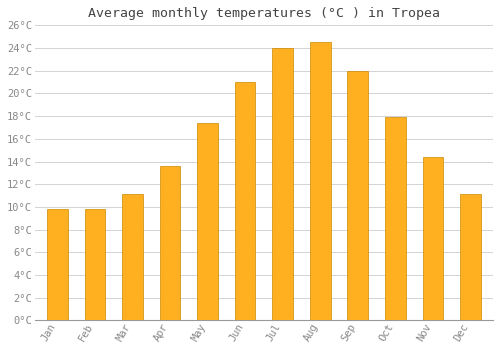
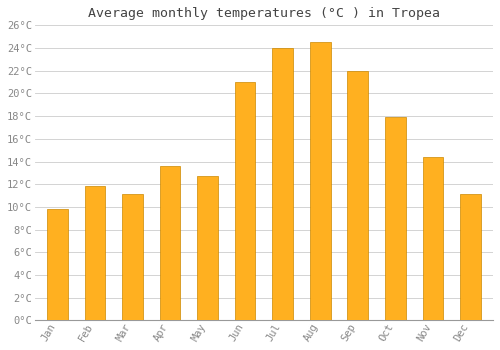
Feb: 9.8°C -> 11.8°C
May: 17.4°C -> 12.7°C
